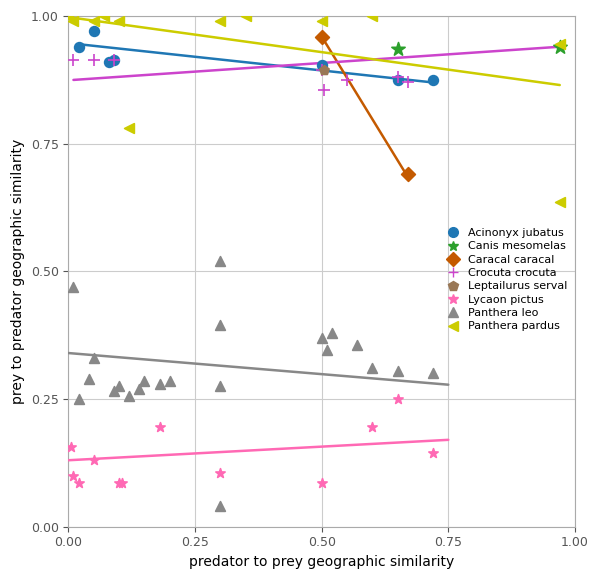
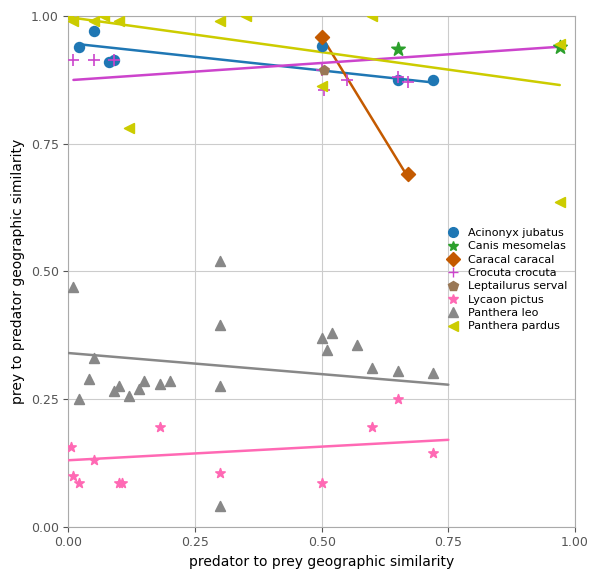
Acinonyx jubatus/0.50: 0.905 -> 0.942
Panthera pardus/0.50: 0.990 -> 0.864
